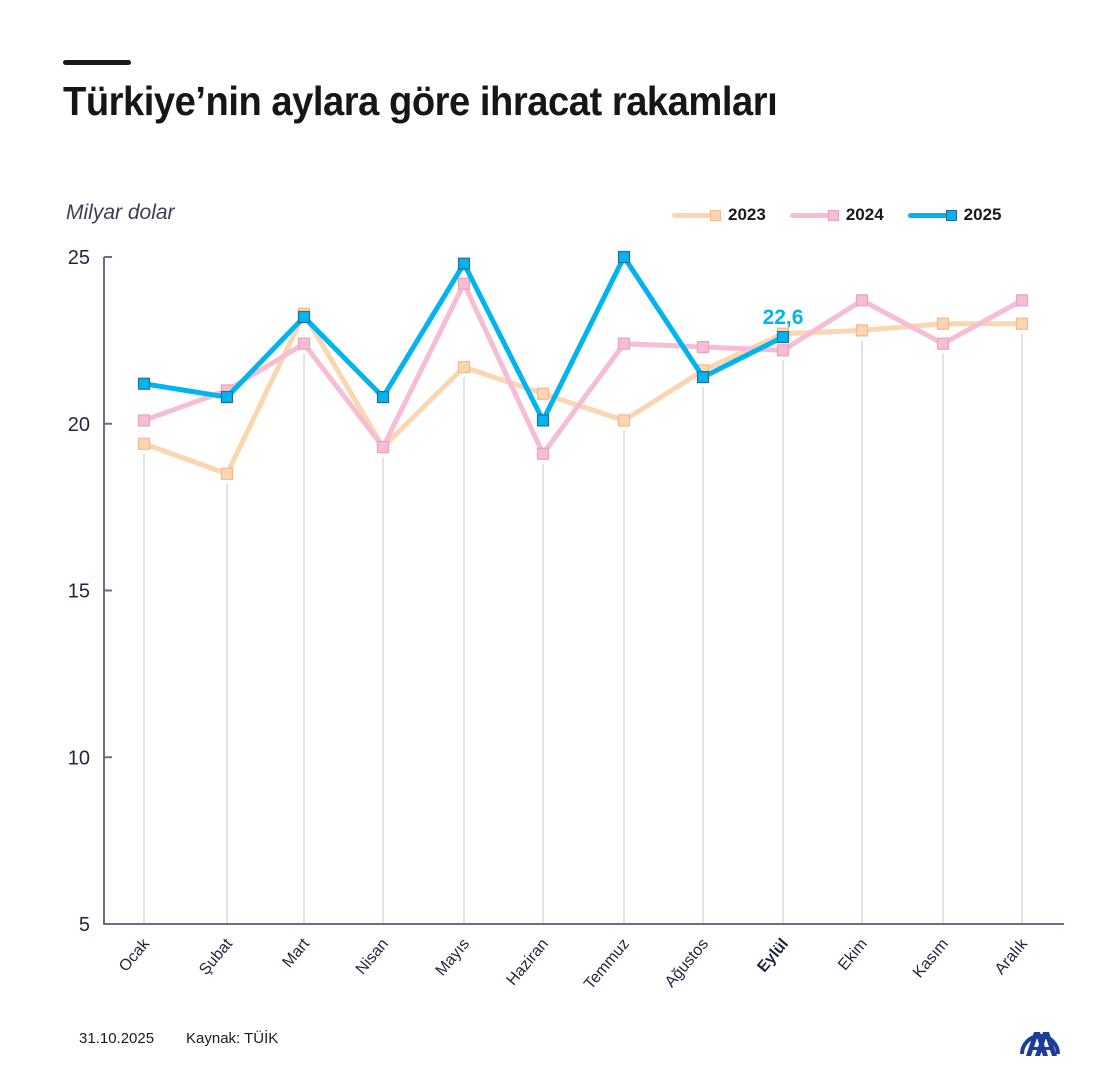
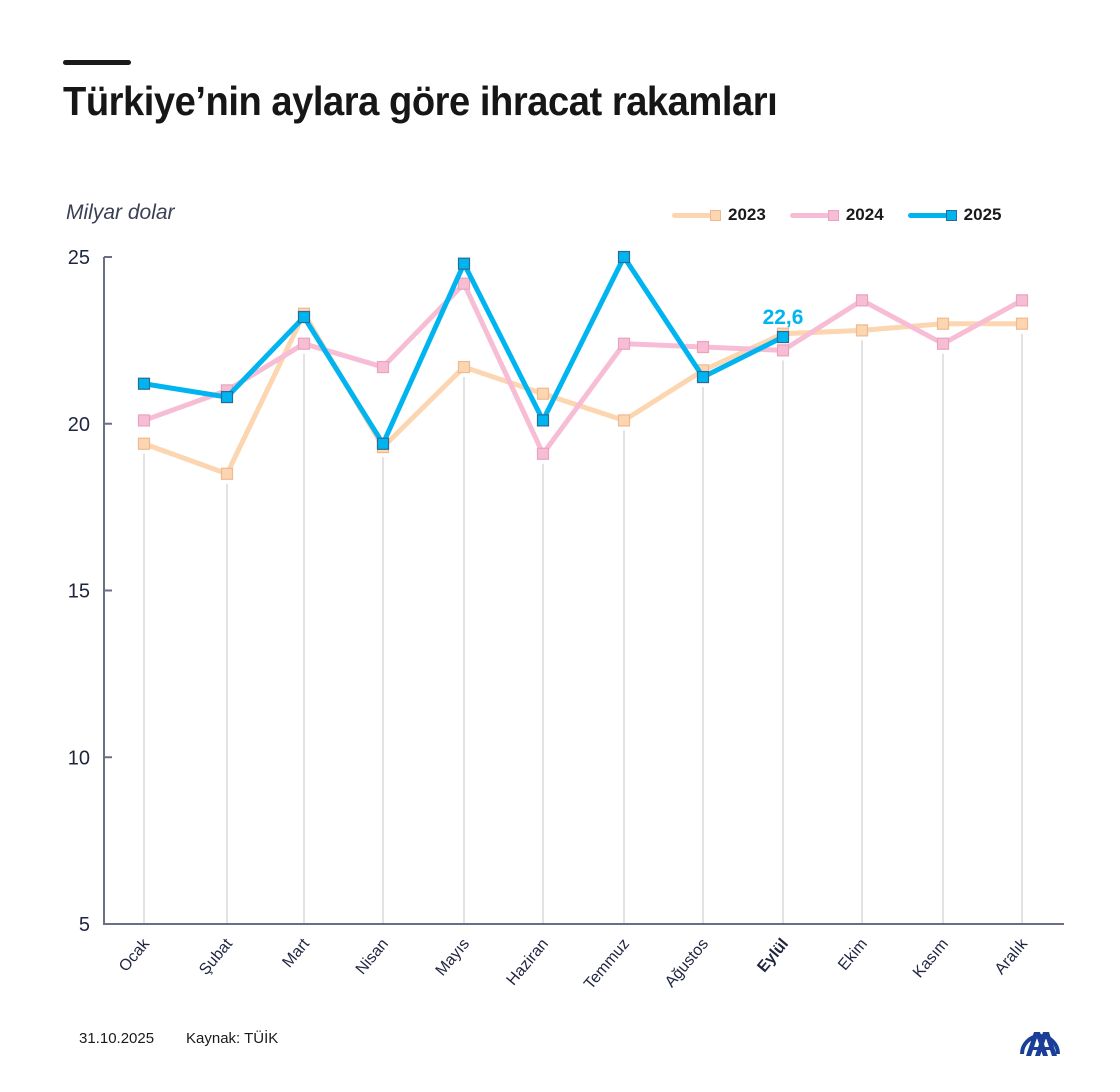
2024/Nisan: 19.3 -> 21.7
2025/Nisan: 20.8 -> 19.4
